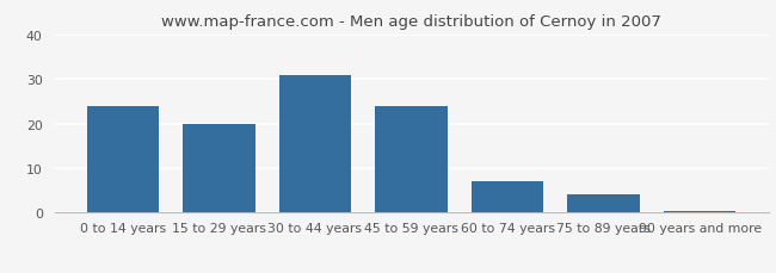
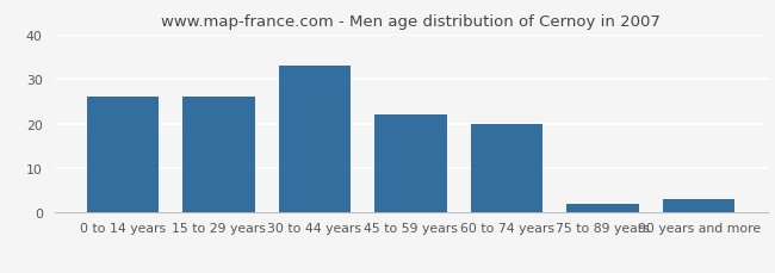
0 to 14 years: 24.0 -> 26.0
15 to 29 years: 20.0 -> 26.0
30 to 44 years: 31.0 -> 33.0
45 to 59 years: 24.0 -> 22.0
60 to 74 years: 7.0 -> 20.0
75 to 89 years: 4.0 -> 2.0
90 years and more: 0.5 -> 3.0
